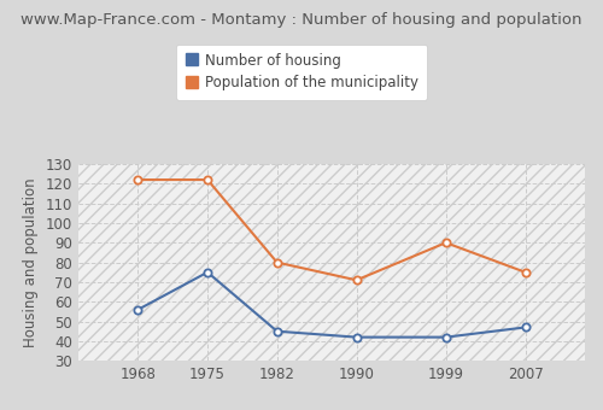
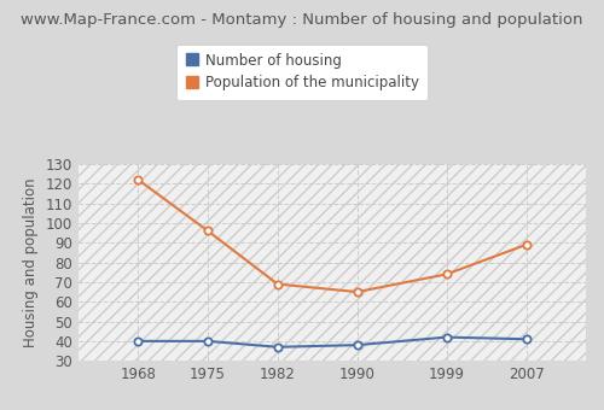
Number of housing/1968: 56 -> 40
Number of housing/1975: 75 -> 40
Population of the municipality/1975: 122 -> 96
Number of housing/1982: 45 -> 37
Population of the municipality/1982: 80 -> 69
Number of housing/1990: 42 -> 38
Population of the municipality/1990: 71 -> 65
Population of the municipality/1999: 90 -> 74
Number of housing/2007: 47 -> 41
Population of the municipality/2007: 75 -> 89
